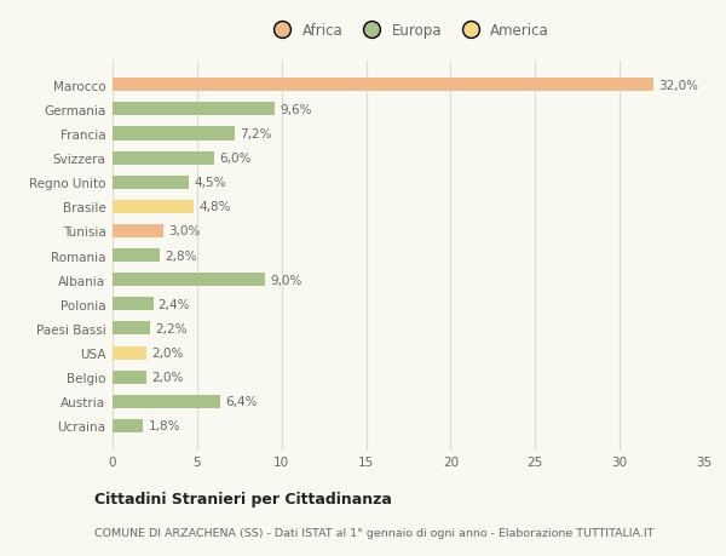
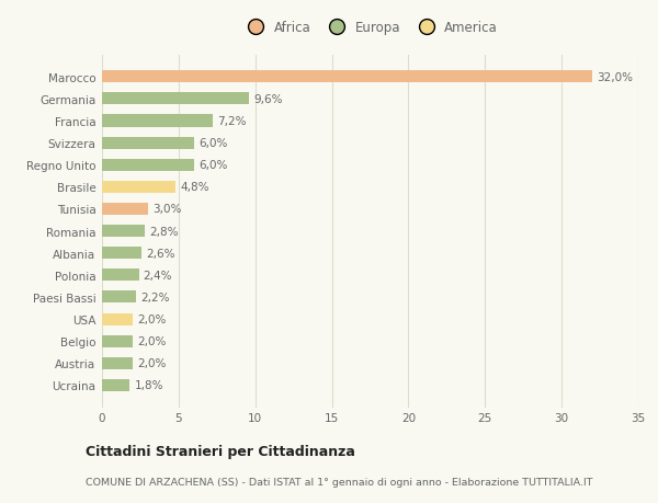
Regno Unito: 4,5% -> 6,0%
Albania: 9,0% -> 2,6%
Austria: 6,4% -> 2,0%
